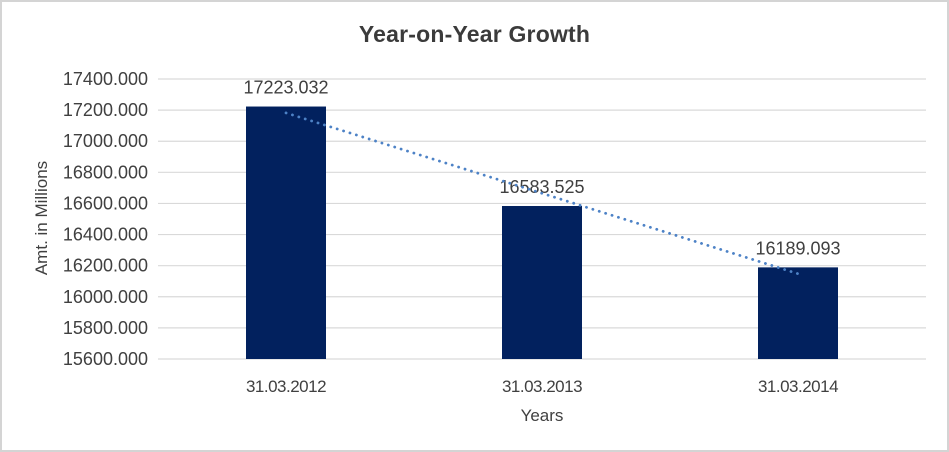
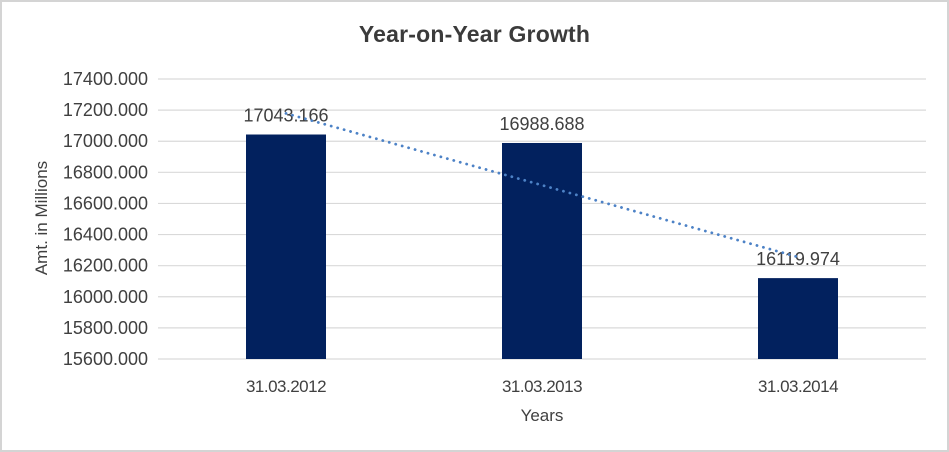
31.03.2012: 17223.032 -> 17043.166
31.03.2013: 16583.525 -> 16988.688
31.03.2014: 16189.093 -> 16119.974
